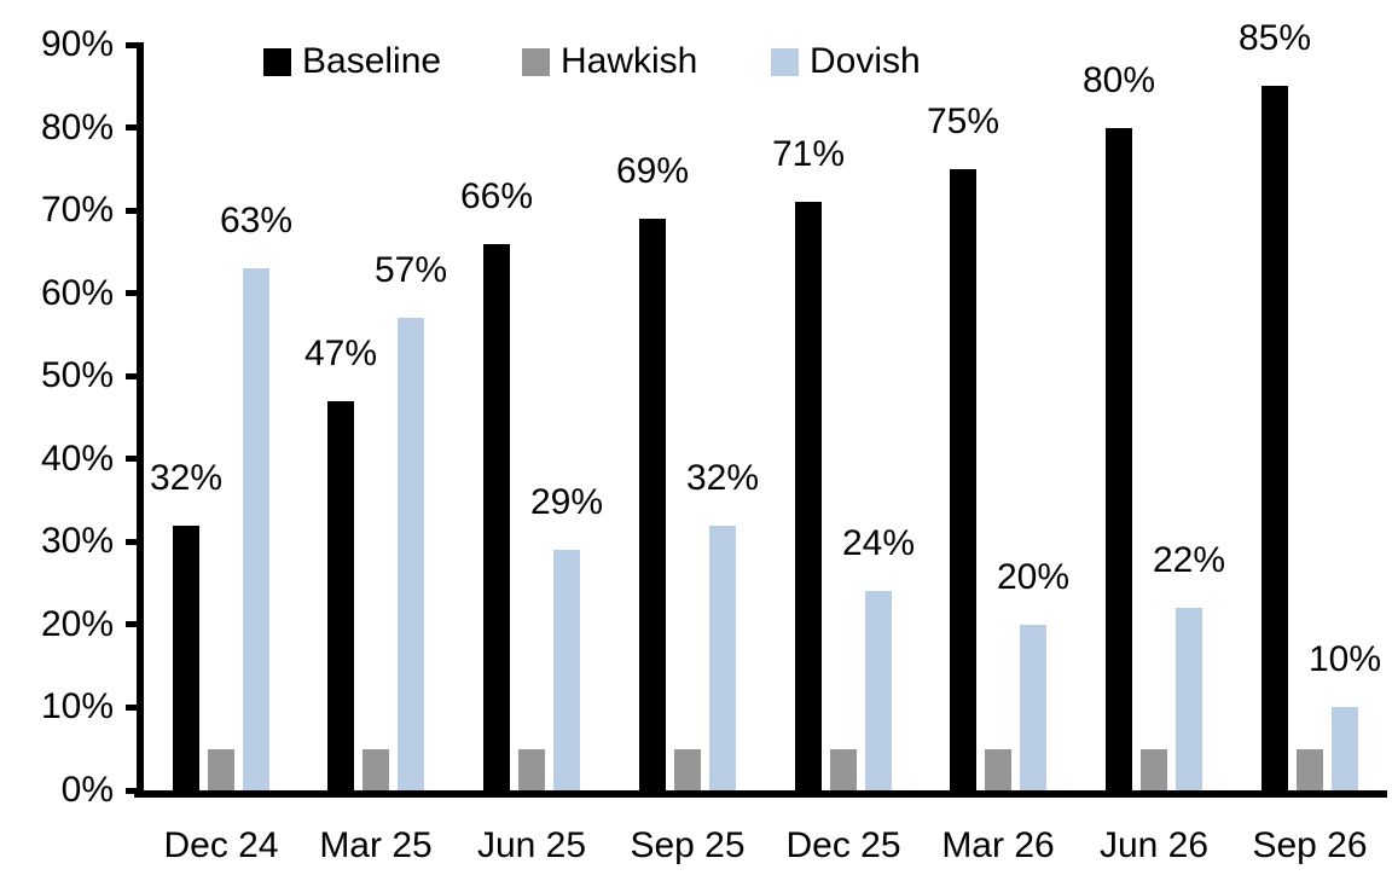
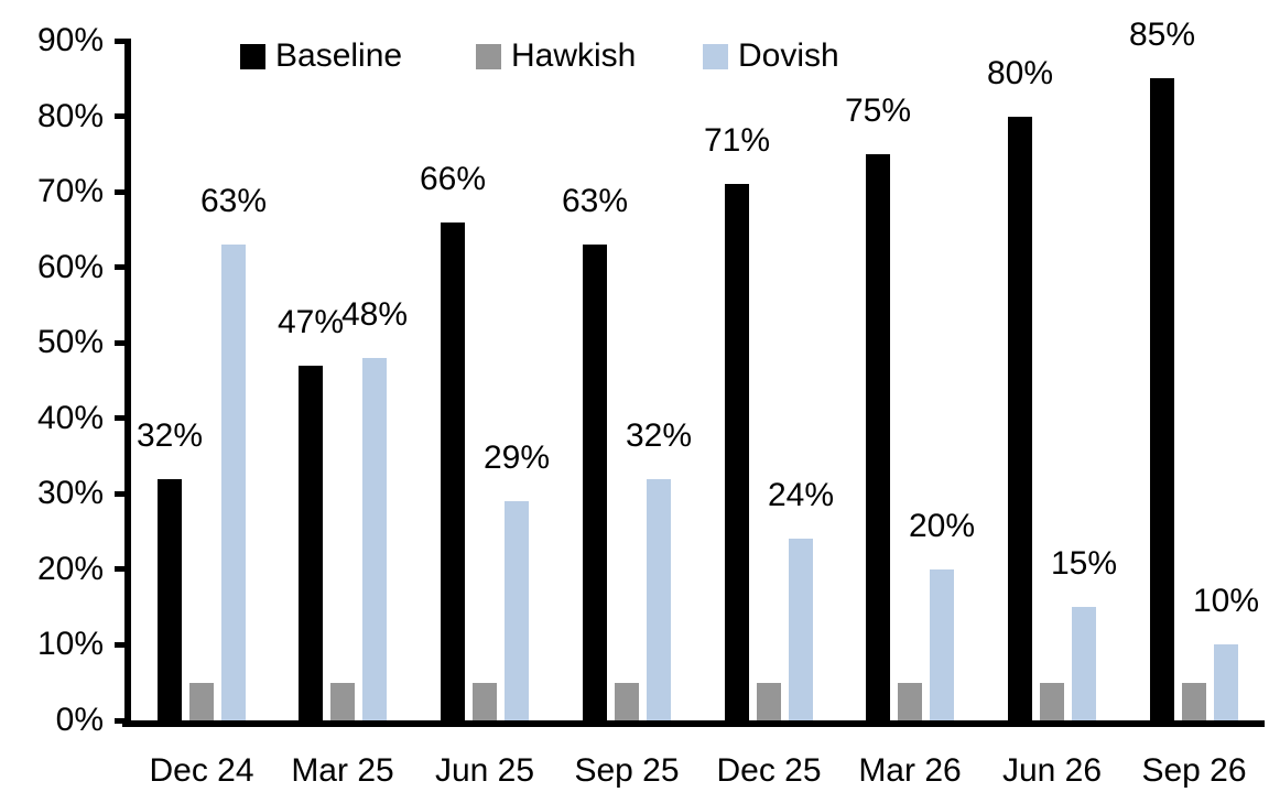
Dovish/Mar 25: 57% -> 48%
Baseline/Sep 25: 69% -> 63%
Dovish/Jun 26: 22% -> 15%
